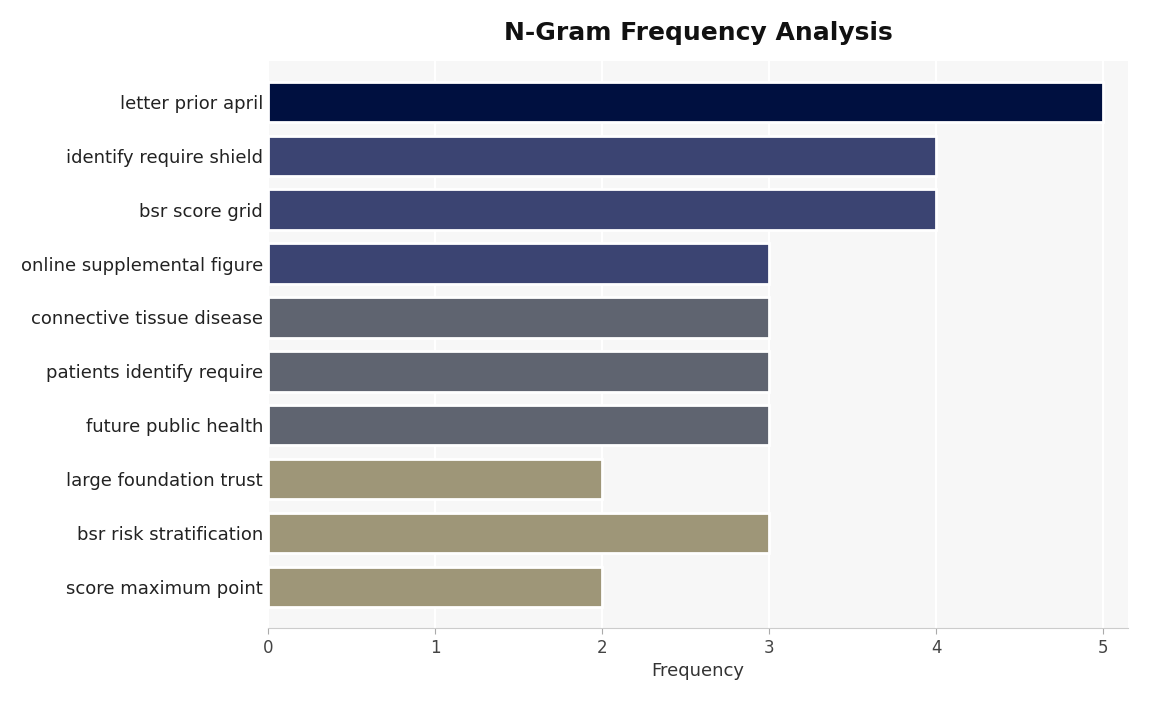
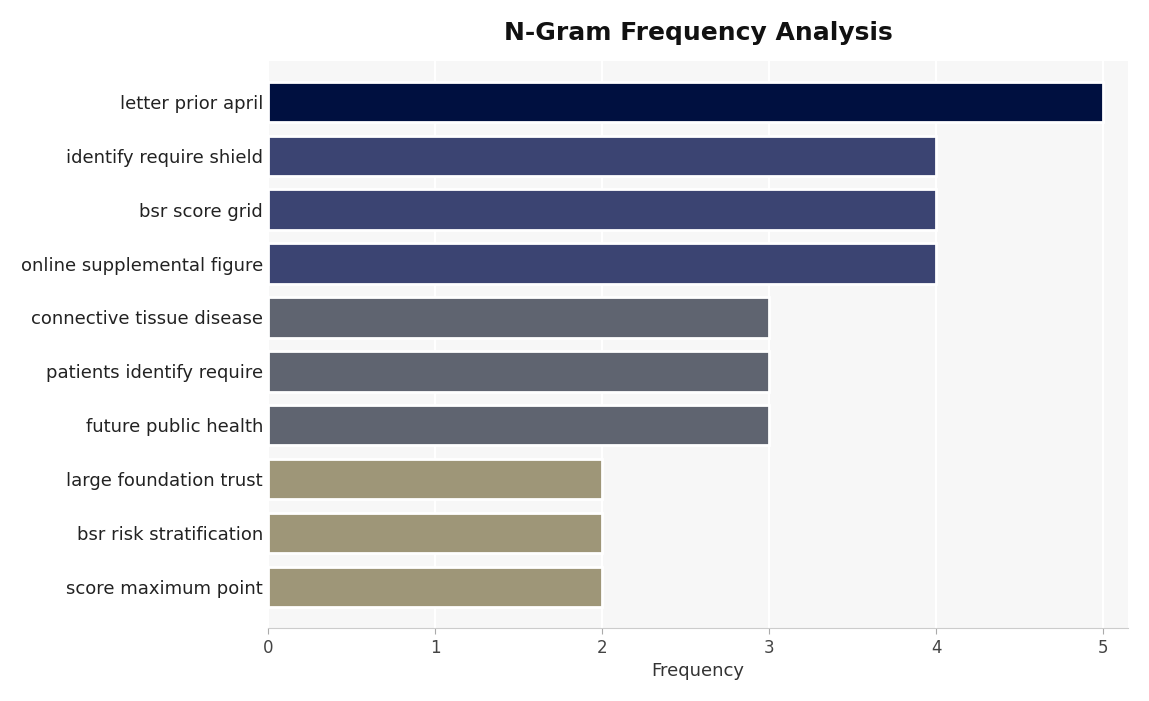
online supplemental figure: 3 -> 4
bsr risk stratification: 3 -> 2
